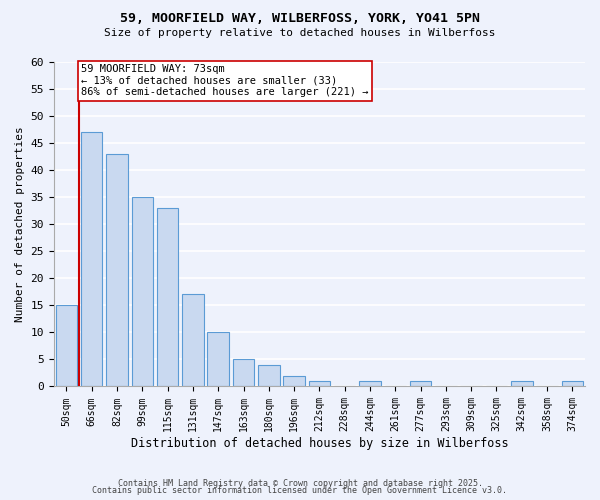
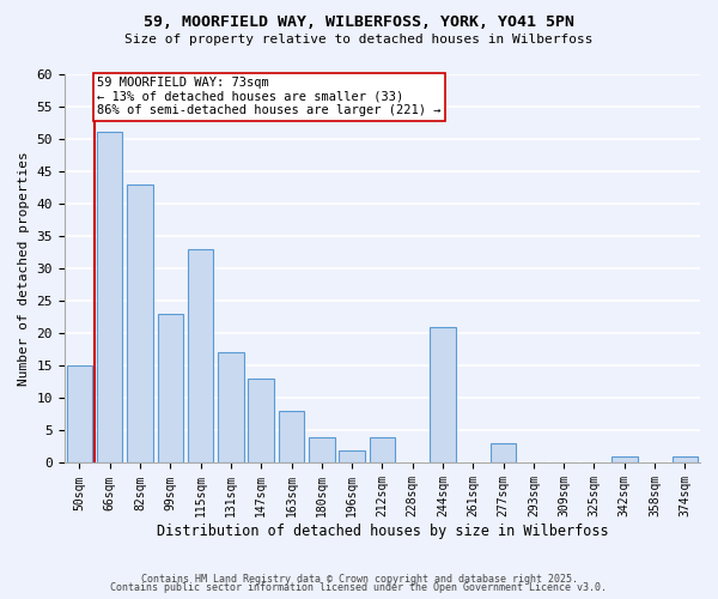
66sqm: 47 -> 51
99sqm: 35 -> 23
147sqm: 10 -> 13
163sqm: 5 -> 8
212sqm: 1 -> 4
244sqm: 1 -> 21
277sqm: 1 -> 3
